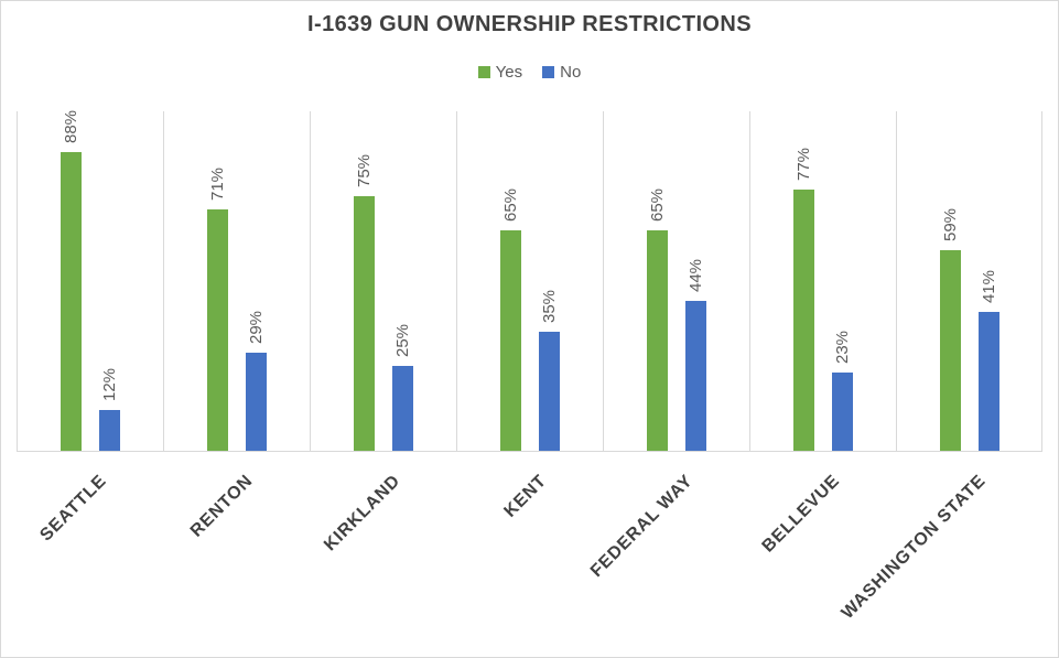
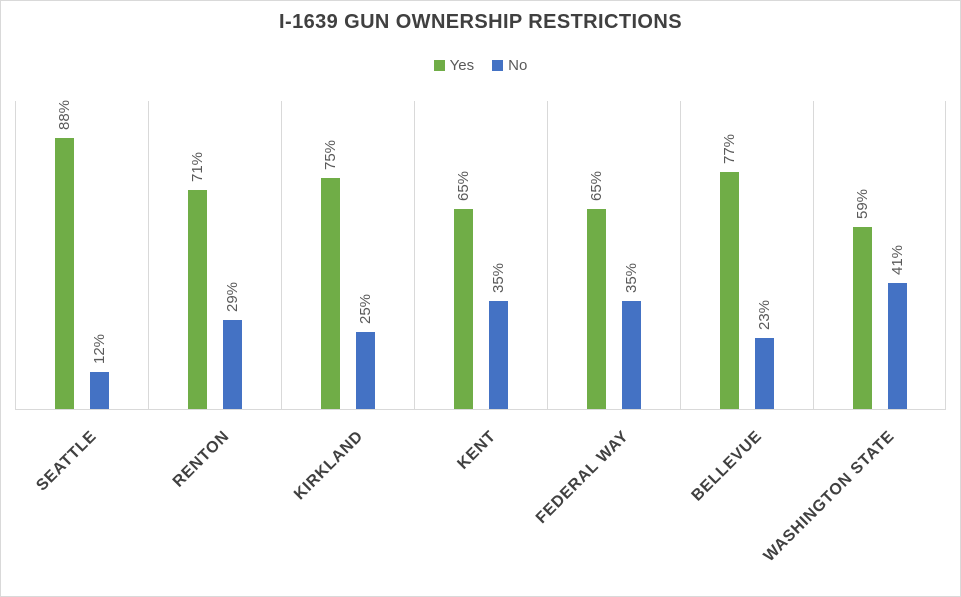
No/FEDERAL WAY: 44% -> 35%
